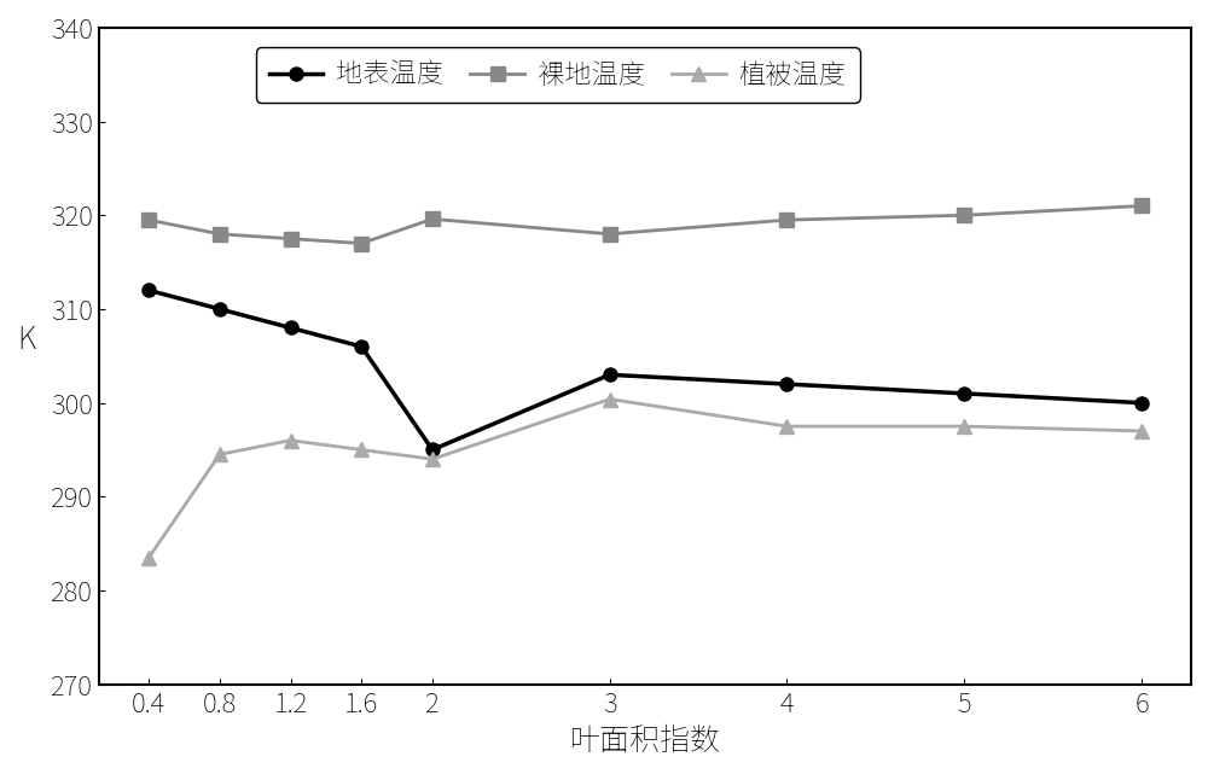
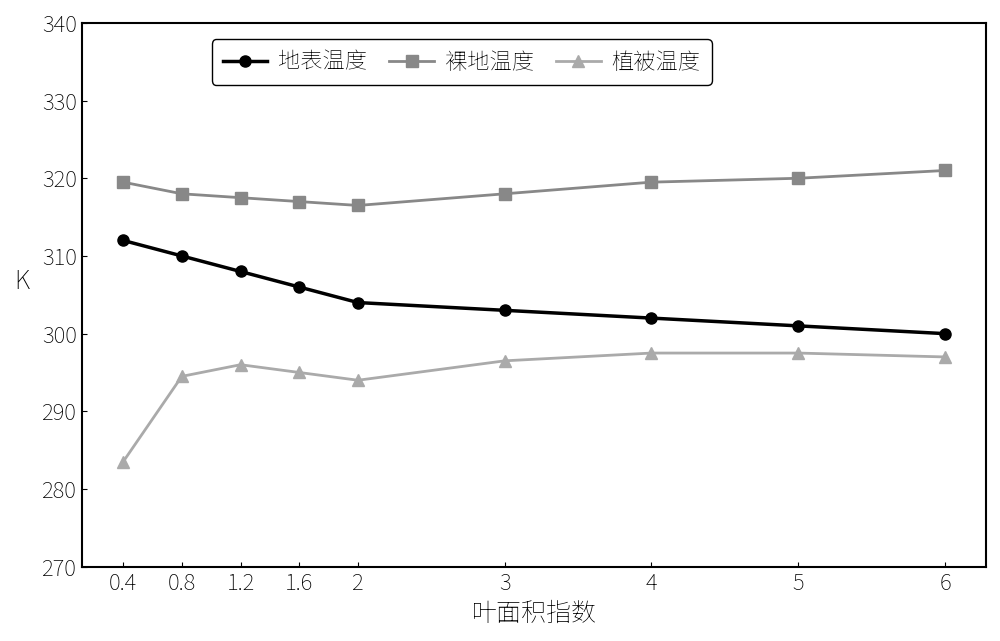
地表温度/2: 295 -> 304
裸地温度/2: 319.6 -> 316.5
植被温度/3: 300.4 -> 296.5
